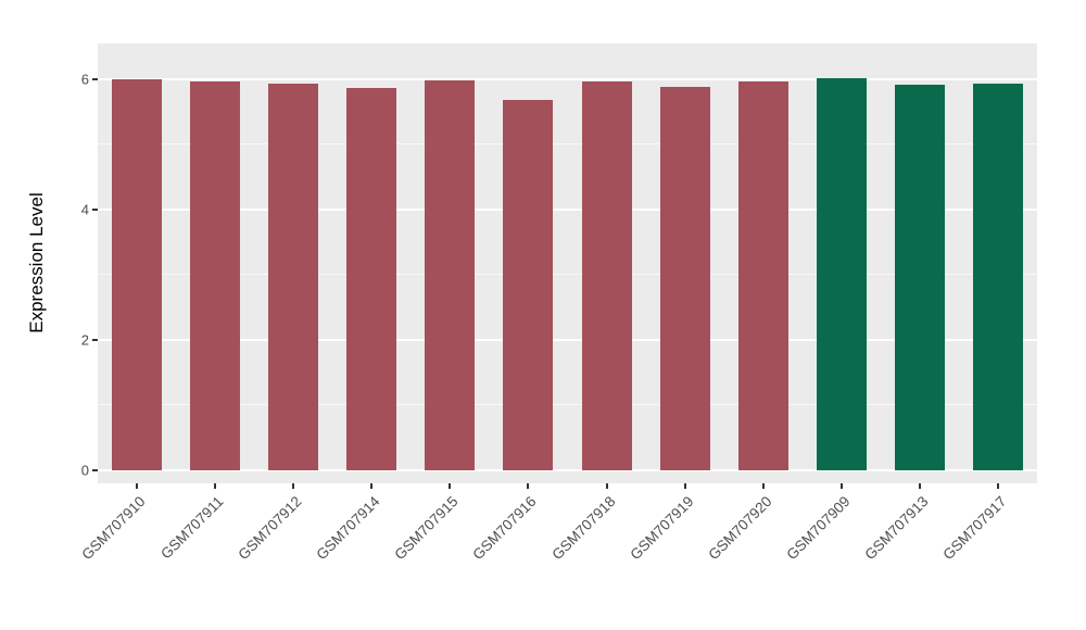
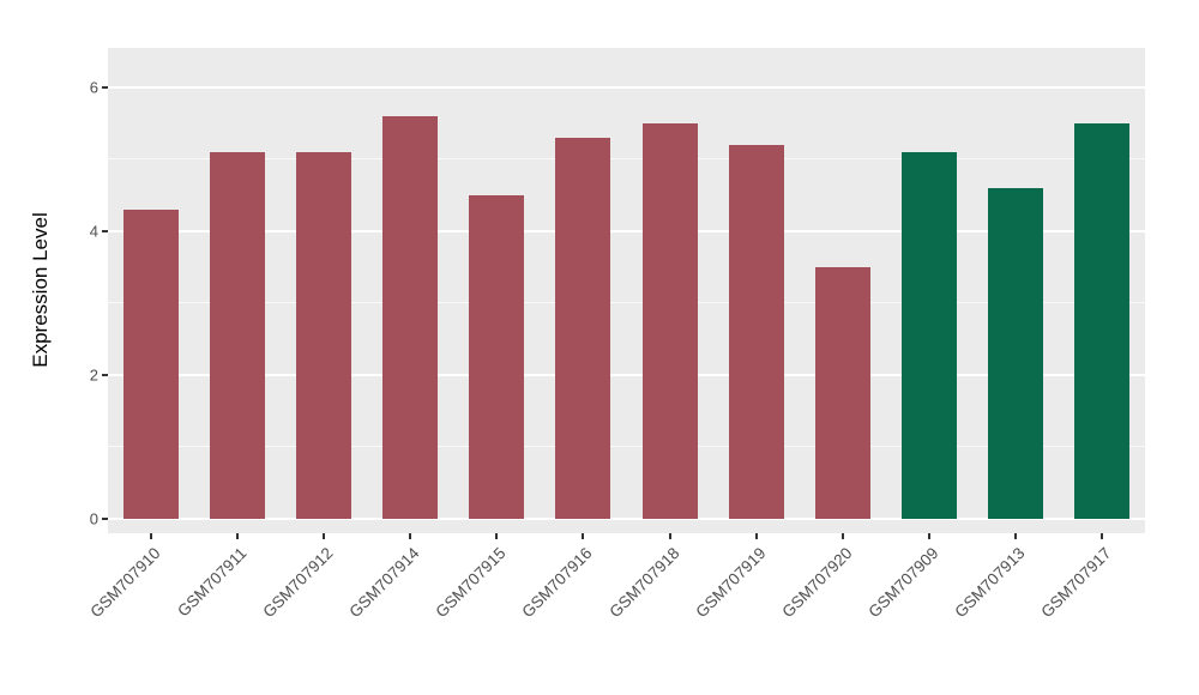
GSM707910: 6.0 -> 4.3
GSM707911: 6.0 -> 5.1
GSM707912: 5.9 -> 5.1
GSM707914: 5.9 -> 5.6
GSM707915: 6.0 -> 4.5
GSM707916: 5.7 -> 5.3
GSM707918: 6.0 -> 5.5
GSM707919: 5.9 -> 5.2
GSM707920: 6.0 -> 3.5
GSM707909: 6.0 -> 5.1
GSM707913: 5.9 -> 4.6
GSM707917: 5.9 -> 5.5
